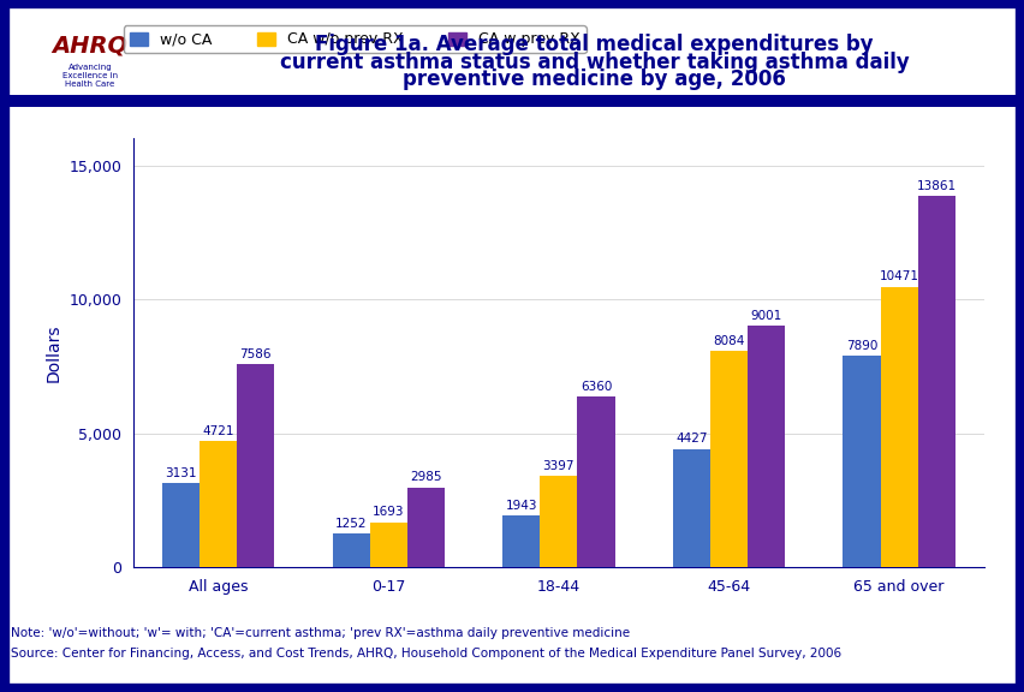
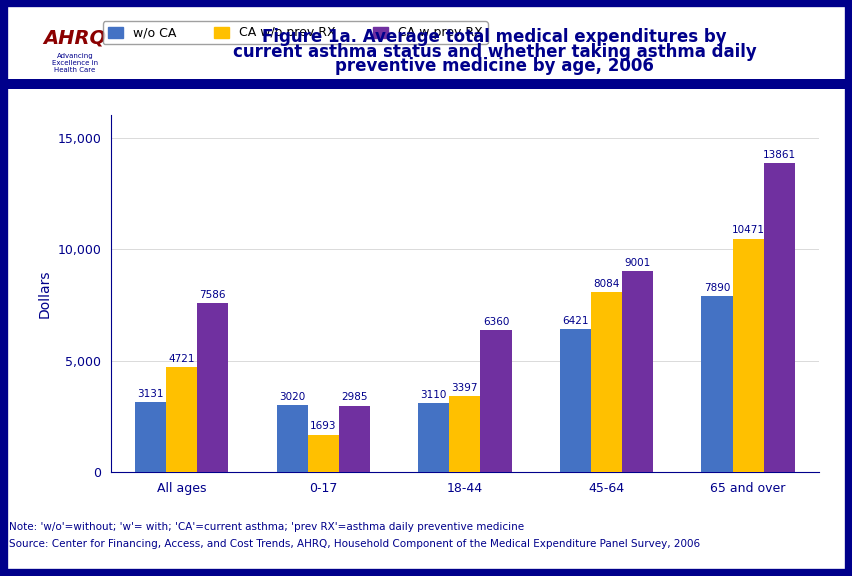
w/o CA/0-17: 1252 -> 3020
w/o CA/18-44: 1943 -> 3110
w/o CA/45-64: 4427 -> 6421
